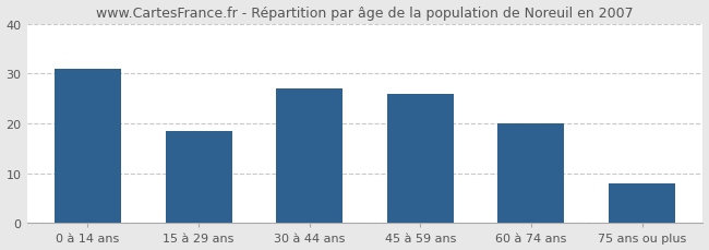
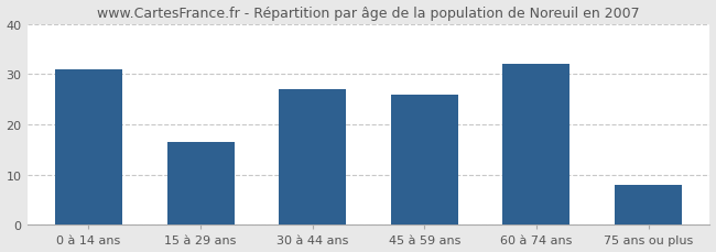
15 à 29 ans: 18.5 -> 16.5
60 à 74 ans: 20.0 -> 32.0
